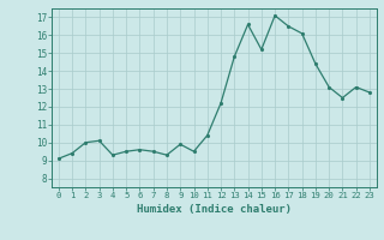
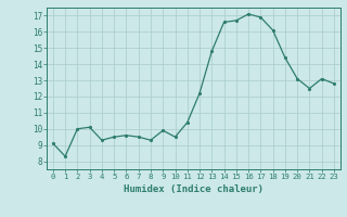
1: 9.4 -> 8.3
15: 15.2 -> 16.7
17: 16.5 -> 16.9
